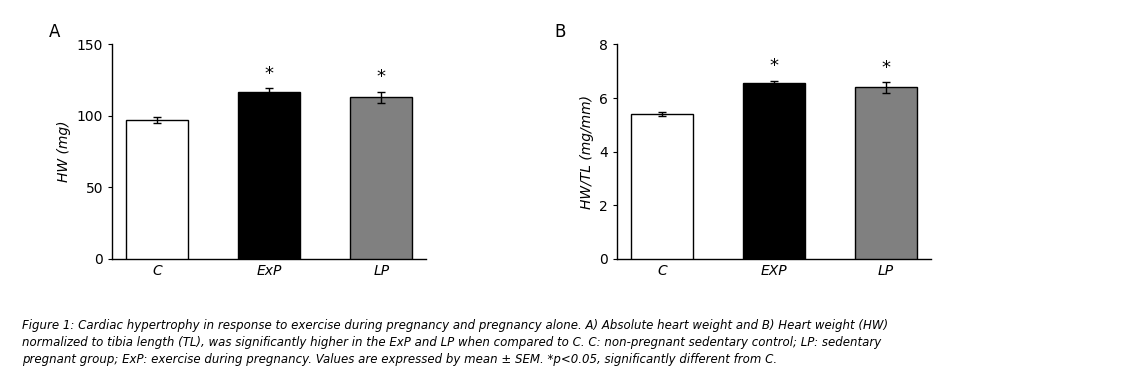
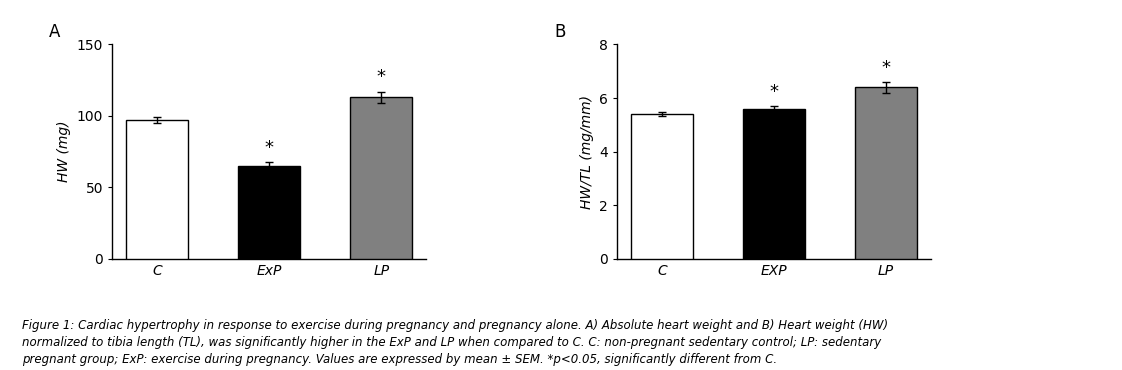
ExP: 117 -> 65
EXP: 6.55 -> 5.60
